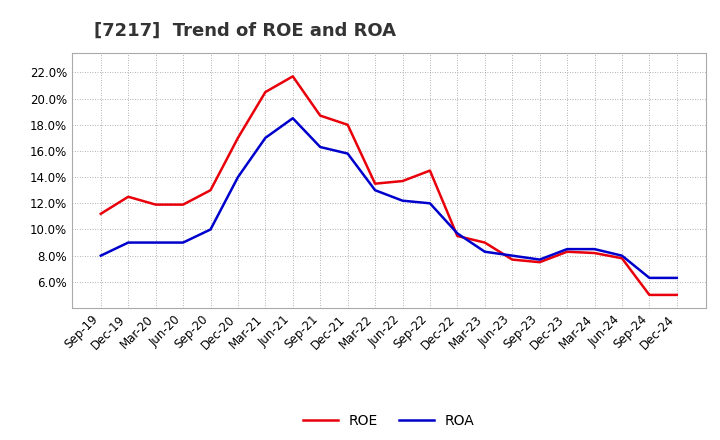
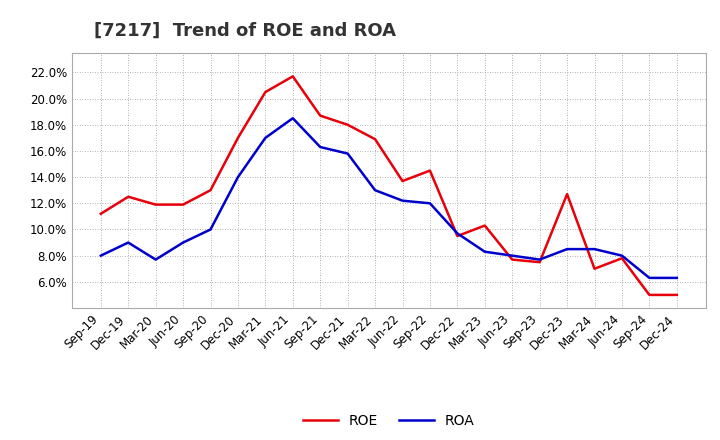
ROA/Mar-20: 9.0% -> 7.7%
ROE/Mar-22: 13.5% -> 16.9%
ROE/Mar-23: 9.0% -> 10.3%
ROE/Dec-23: 8.3% -> 12.7%
ROE/Mar-24: 8.2% -> 7.0%
